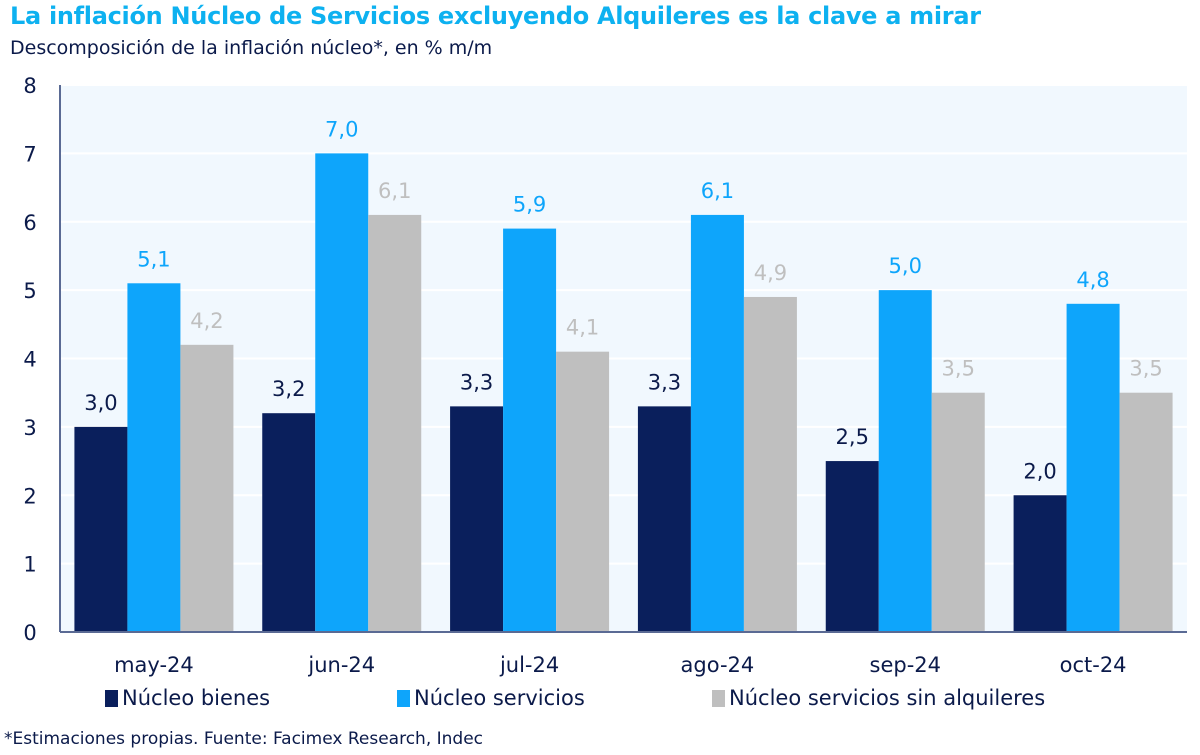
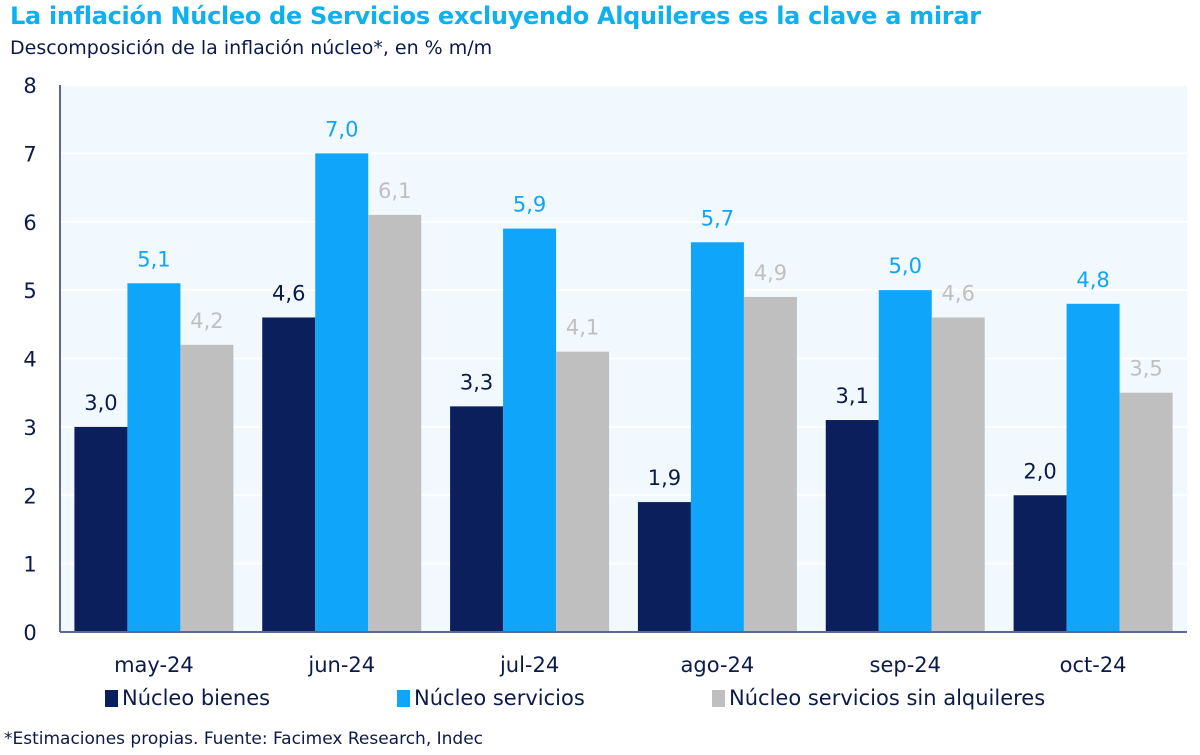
Núcleo bienes/jun-24: 3,2 -> 4,6
Núcleo bienes/ago-24: 3,3 -> 1,9
Núcleo servicios/ago-24: 6,1 -> 5,7
Núcleo bienes/sep-24: 2,5 -> 3,1
Núcleo servicios sin alquileres/sep-24: 3,5 -> 4,6
